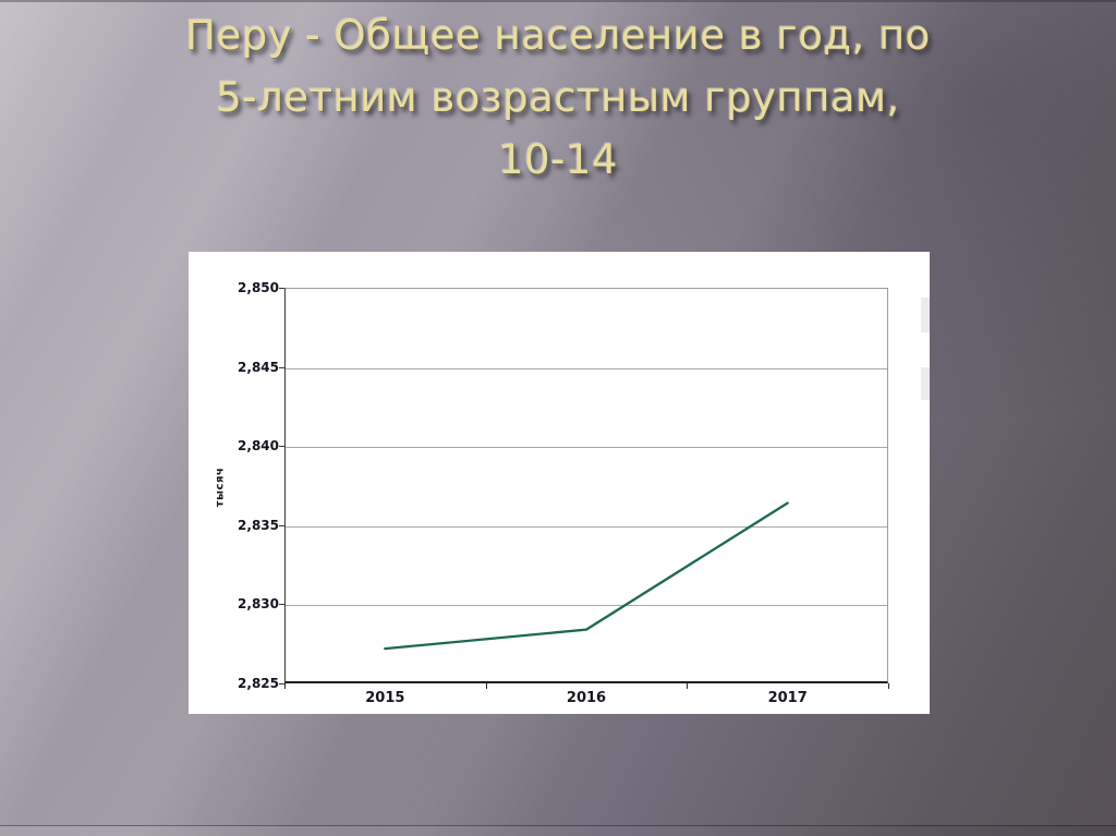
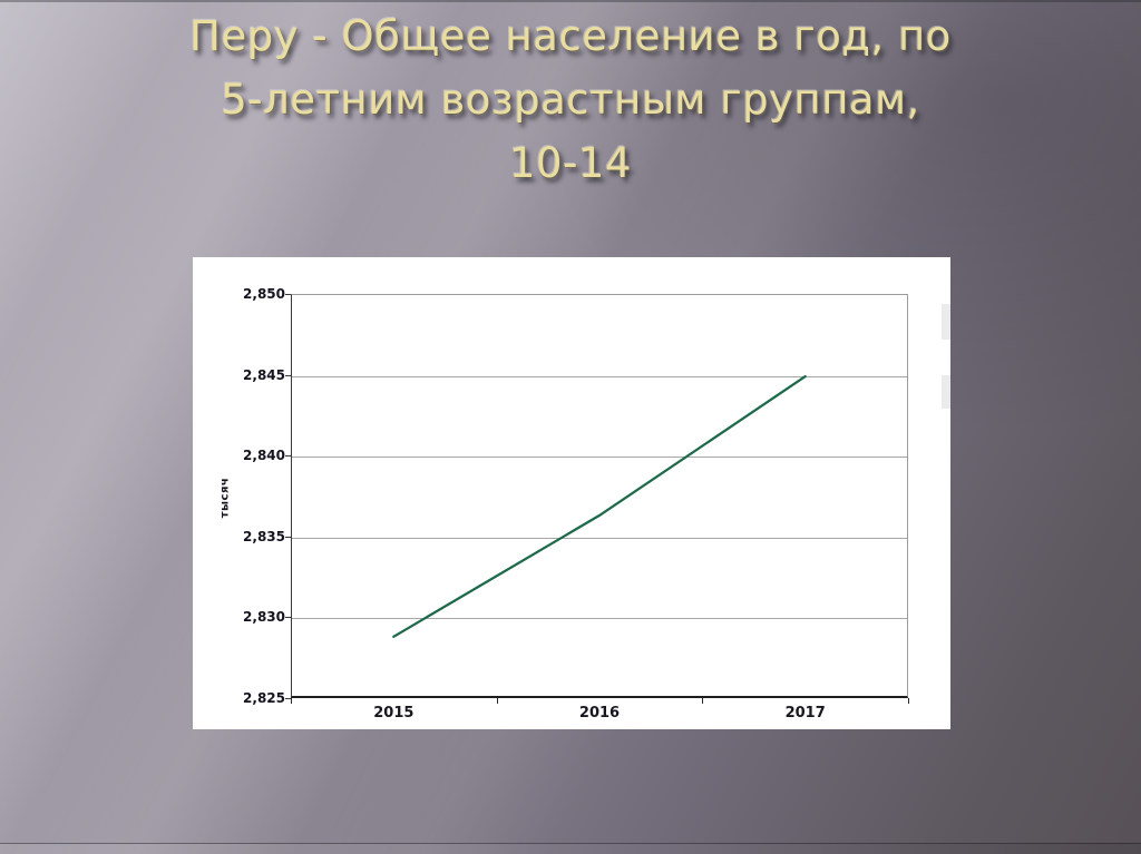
2015: 2827.2 -> 2828.8
2016: 2828.4 -> 2836.3
2017: 2836.4 -> 2844.9
